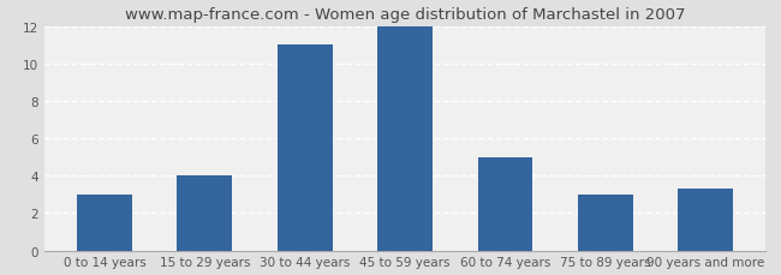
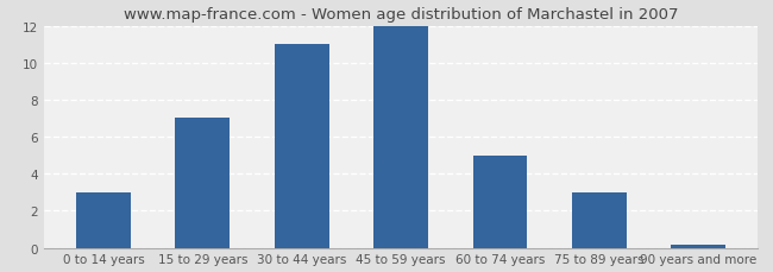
15 to 29 years: 4.0 -> 7.0
90 years and more: 3.3 -> 0.1
